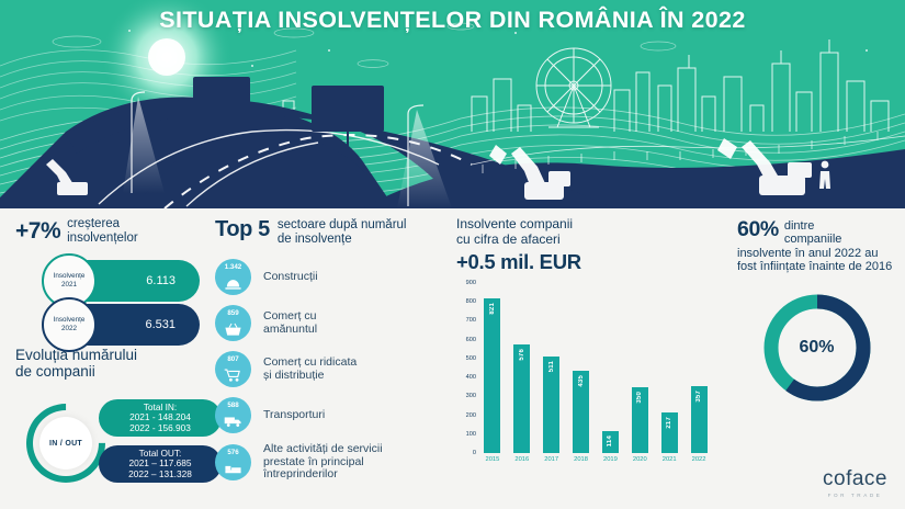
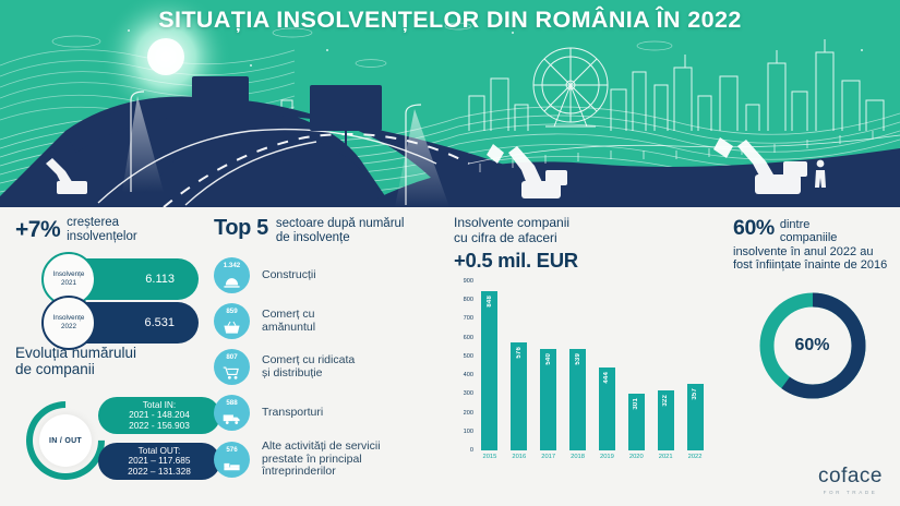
2015: 821 -> 848
2017: 511 -> 540
2018: 435 -> 539
2019: 114 -> 444
2020: 350 -> 301
2021: 217 -> 322
